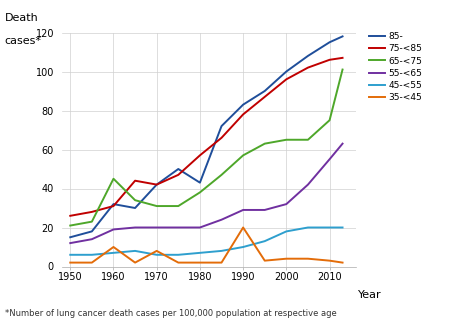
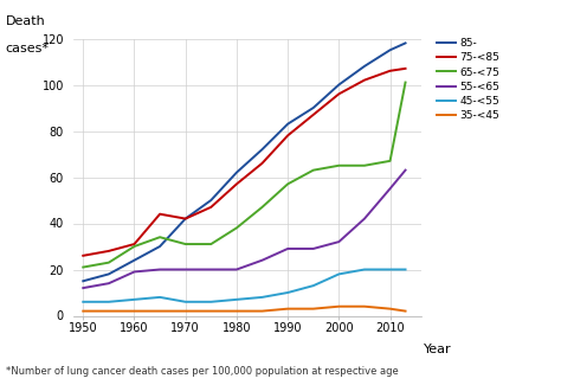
85-/1960: 32 -> 24
65-<75/1960: 45 -> 30
35-<45/1960: 10 -> 2
35-<45/1970: 8 -> 2
85-/1980: 43 -> 62
35-<45/1990: 20 -> 3
65-<75/2010: 75 -> 67
